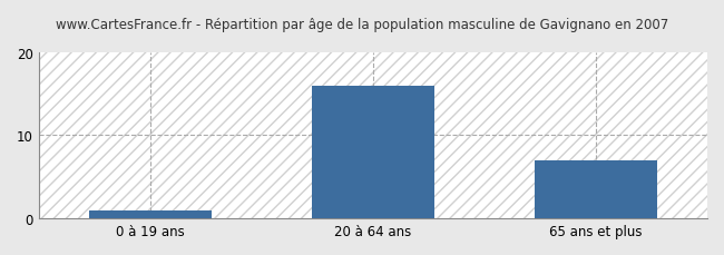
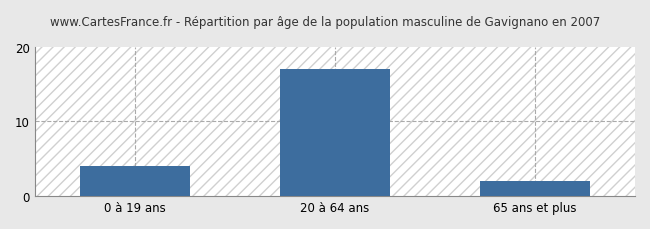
0 à 19 ans: 1 -> 4
20 à 64 ans: 16 -> 17
65 ans et plus: 7 -> 2
